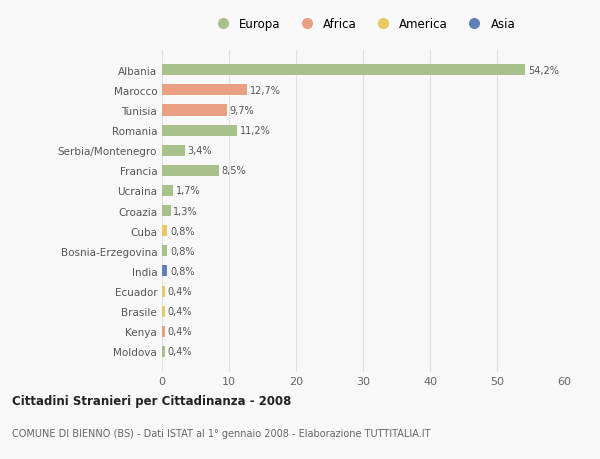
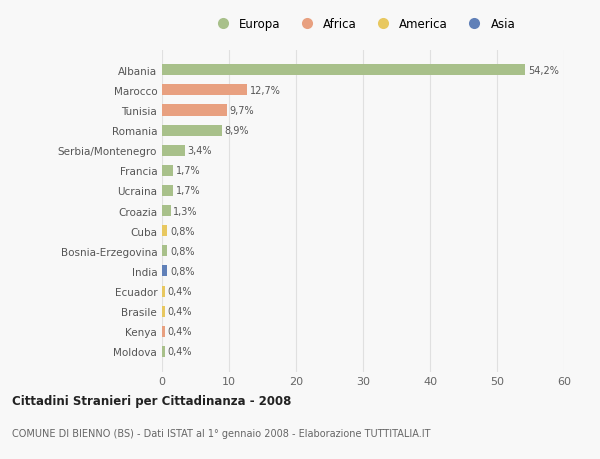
Romania: 11,2% -> 8,9%
Francia: 8,5% -> 1,7%
